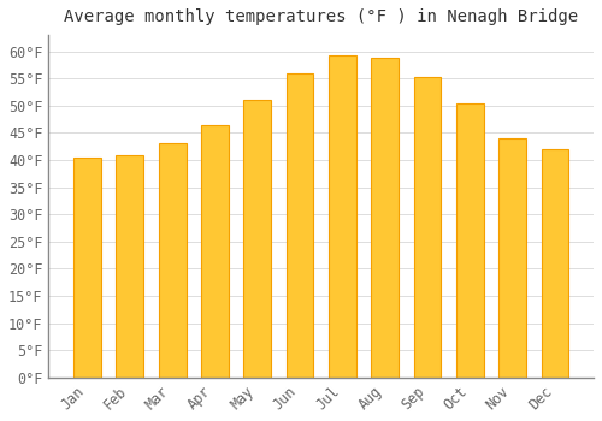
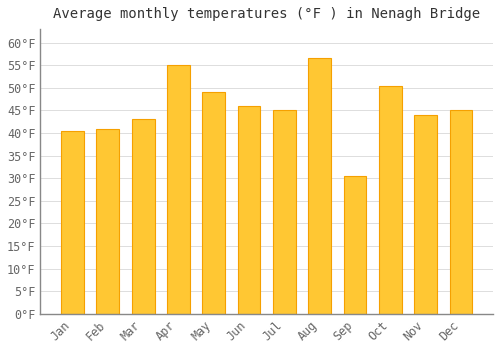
Apr: 46.4°F -> 55.0°F
May: 51.1°F -> 49.0°F
Jun: 56.0°F -> 46.0°F
Jul: 59.2°F -> 45.0°F
Aug: 58.8°F -> 56.5°F
Sep: 55.2°F -> 30.5°F
Dec: 41.9°F -> 45.0°F
